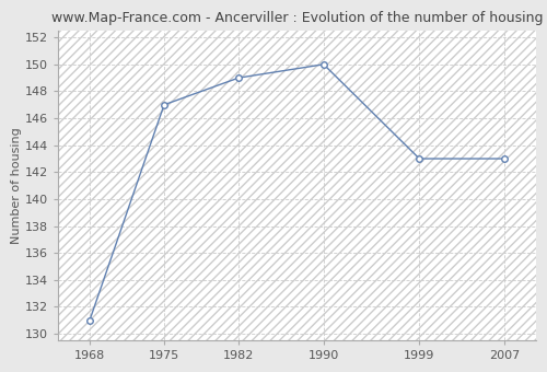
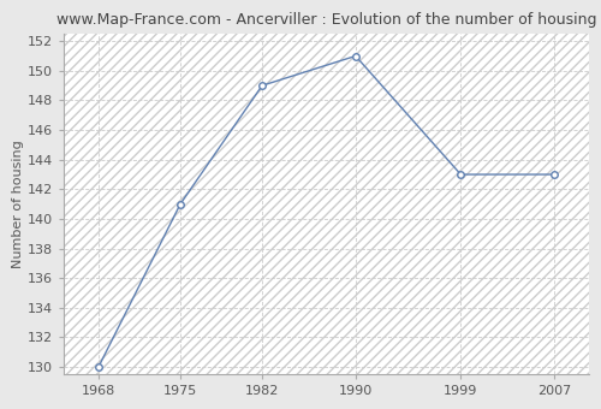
1968: 131 -> 130
1975: 147 -> 141
1990: 150 -> 151
